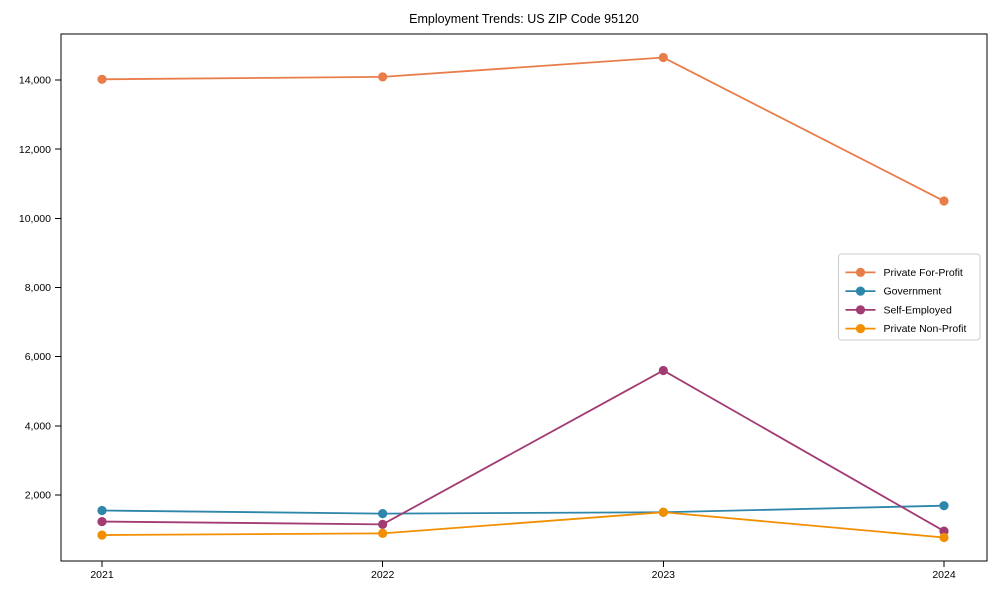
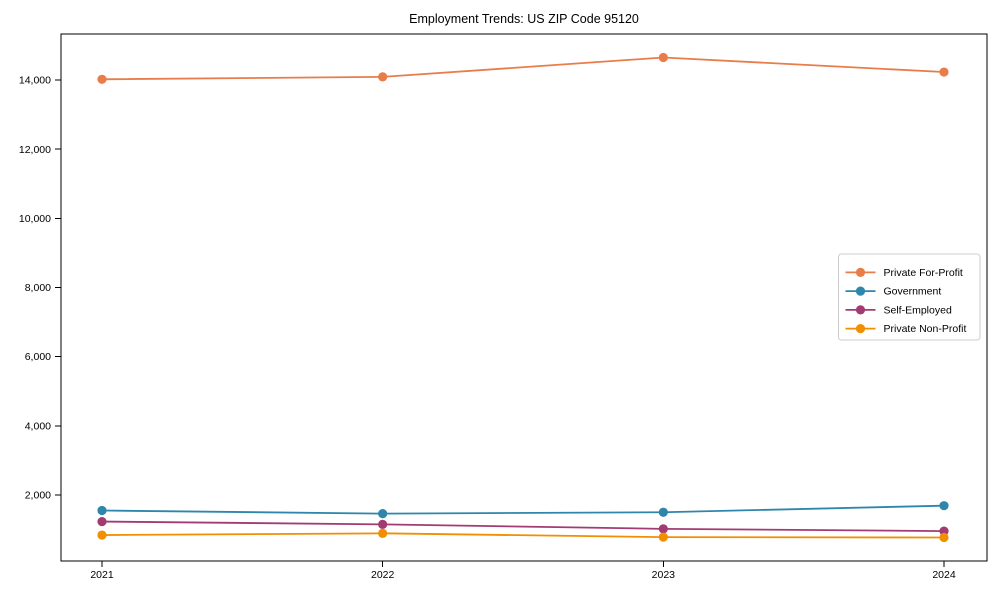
Self-Employed/2023: 5600 -> 1000
Private Non-Profit/2023: 1500 -> 800
Private For-Profit/2024: 10500 -> 14200
